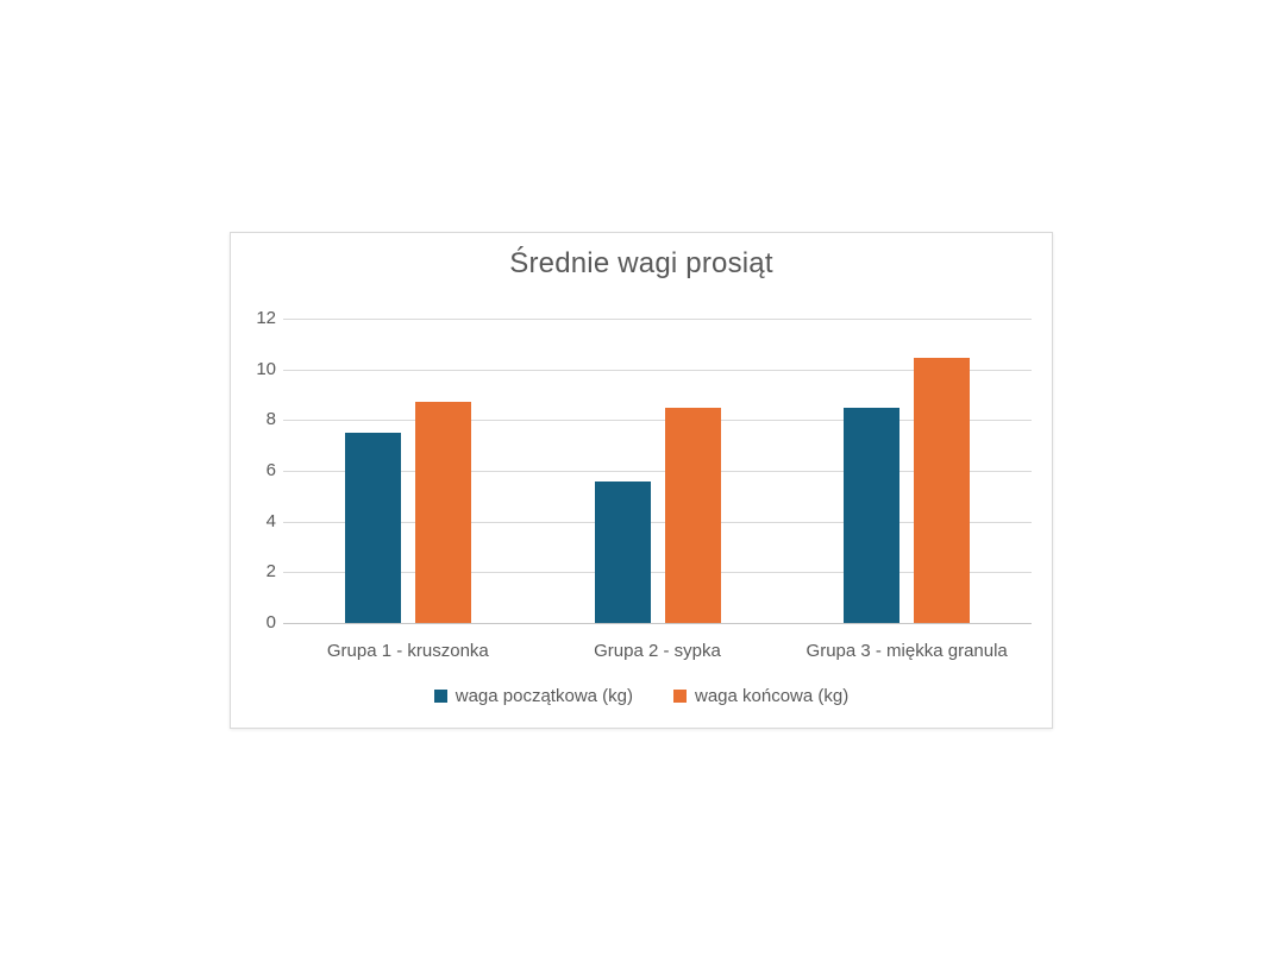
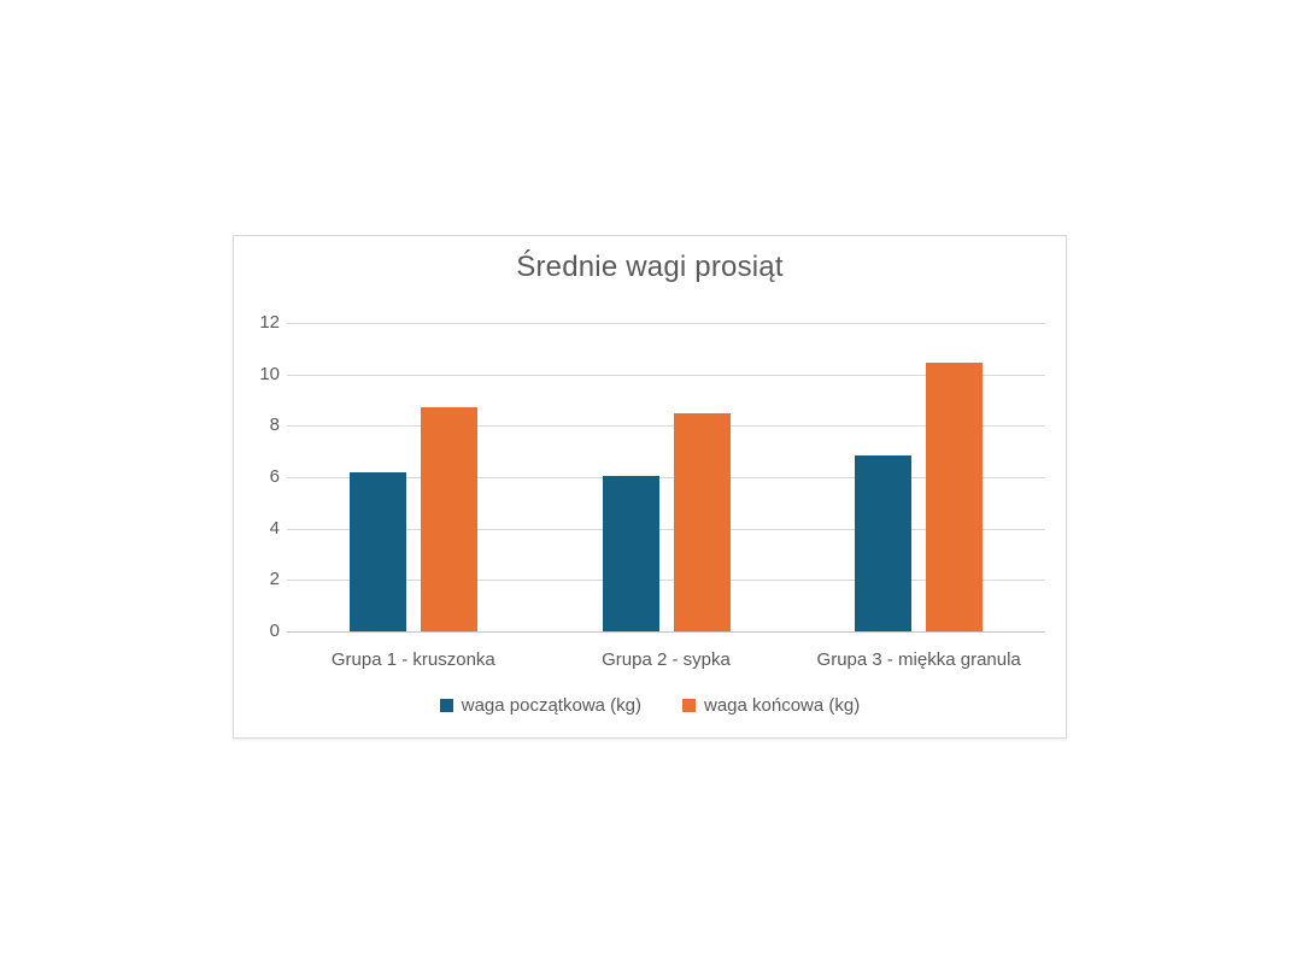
waga początkowa (kg)/Grupa 1 - kruszonka: 7.5 -> 6.2
waga początkowa (kg)/Grupa 2 - sypka: 5.6 -> 6.0
waga początkowa (kg)/Grupa 3 - miękka granula: 8.5 -> 6.8
